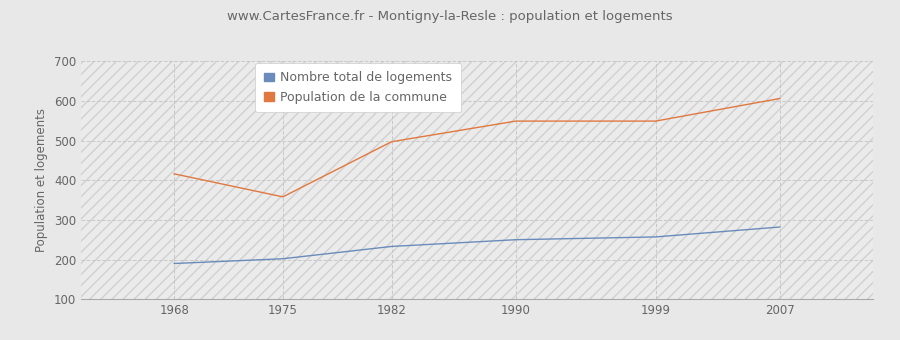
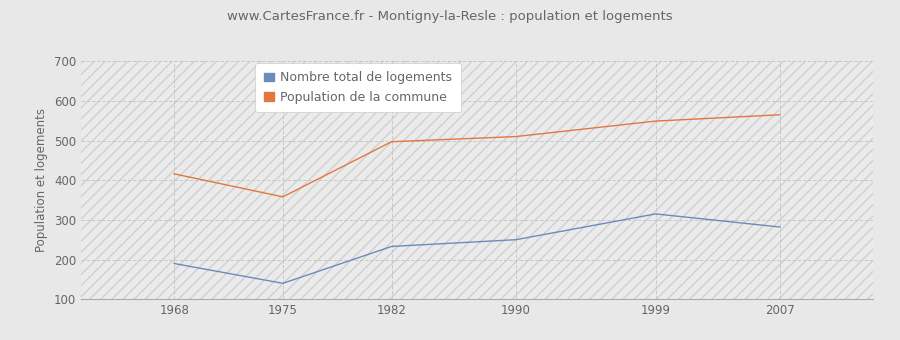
Nombre total de logements/1975: 202 -> 140
Population de la commune/1990: 549 -> 510
Nombre total de logements/1999: 257 -> 315
Population de la commune/2007: 606 -> 565
